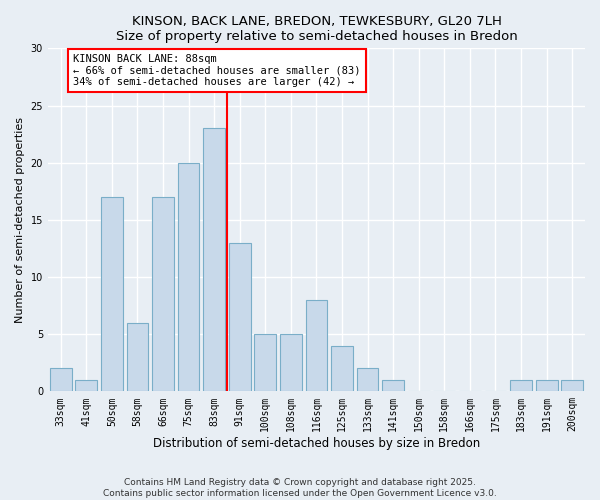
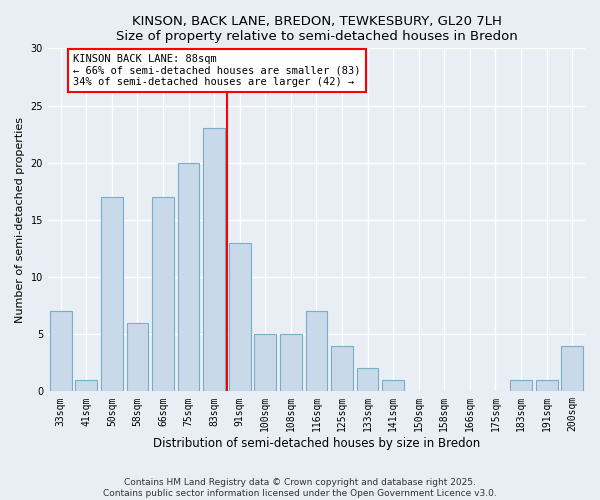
33sqm: 2 -> 7
116sqm: 8 -> 7
200sqm: 1 -> 4
